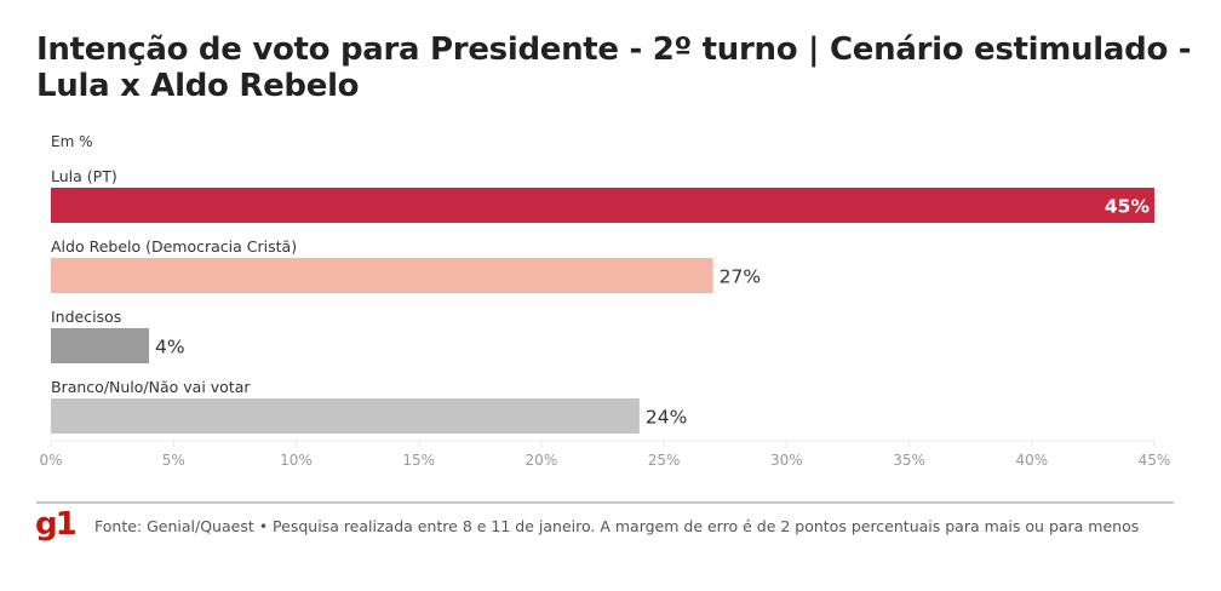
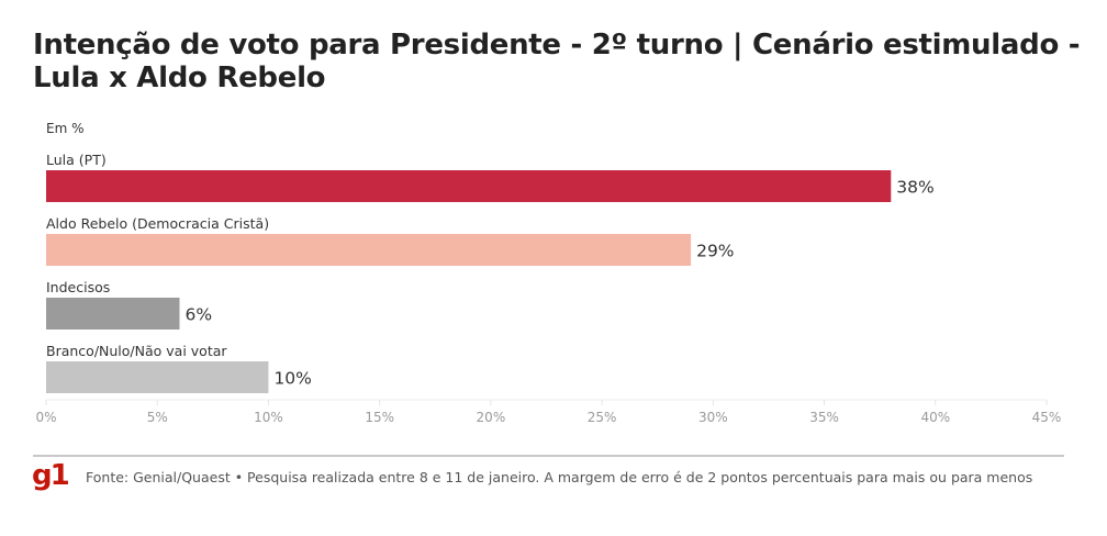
Lula (PT): 45% -> 38%
Aldo Rebelo (Democracia Cristã): 27% -> 29%
Indecisos: 4% -> 6%
Branco/Nulo/Não vai votar: 24% -> 10%
